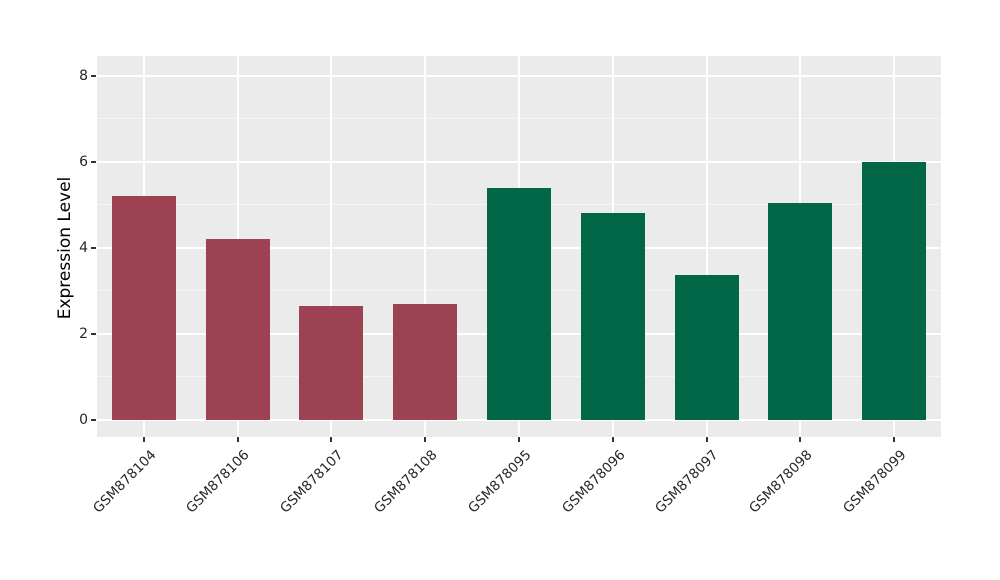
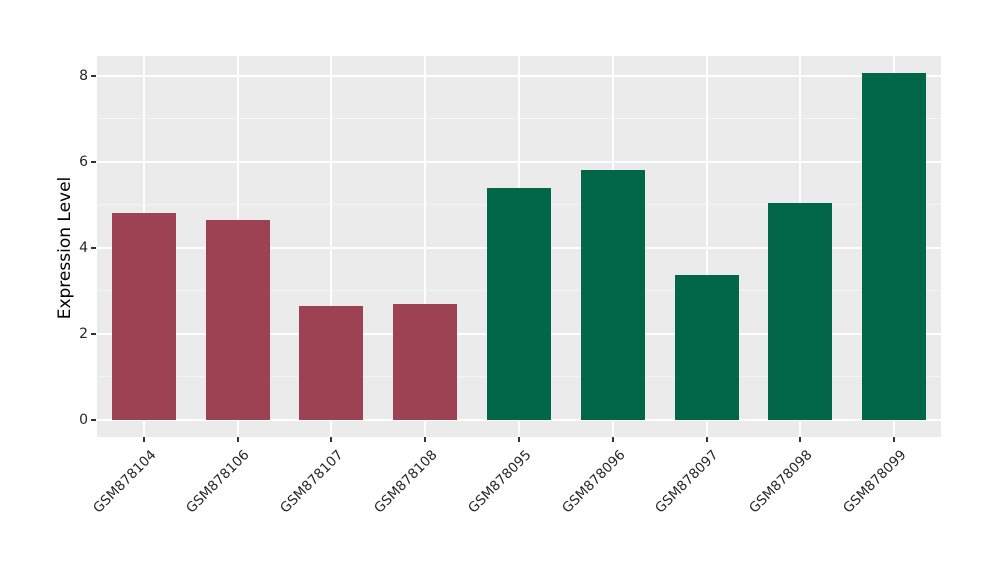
GSM878104: 5.2 -> 4.8
GSM878106: 4.2 -> 4.7
GSM878096: 4.8 -> 5.8
GSM878099: 6.0 -> 8.1
